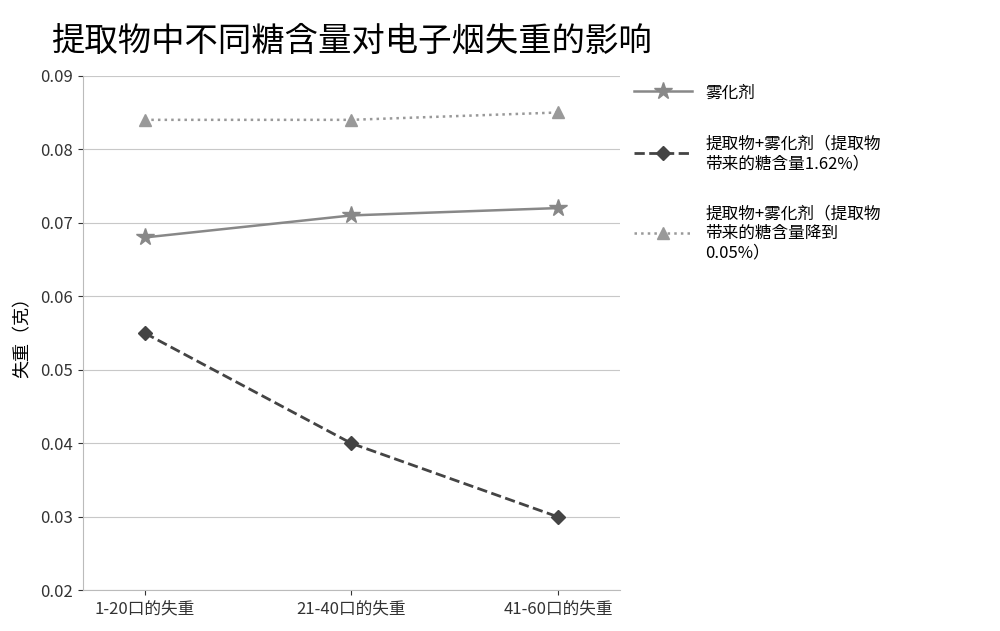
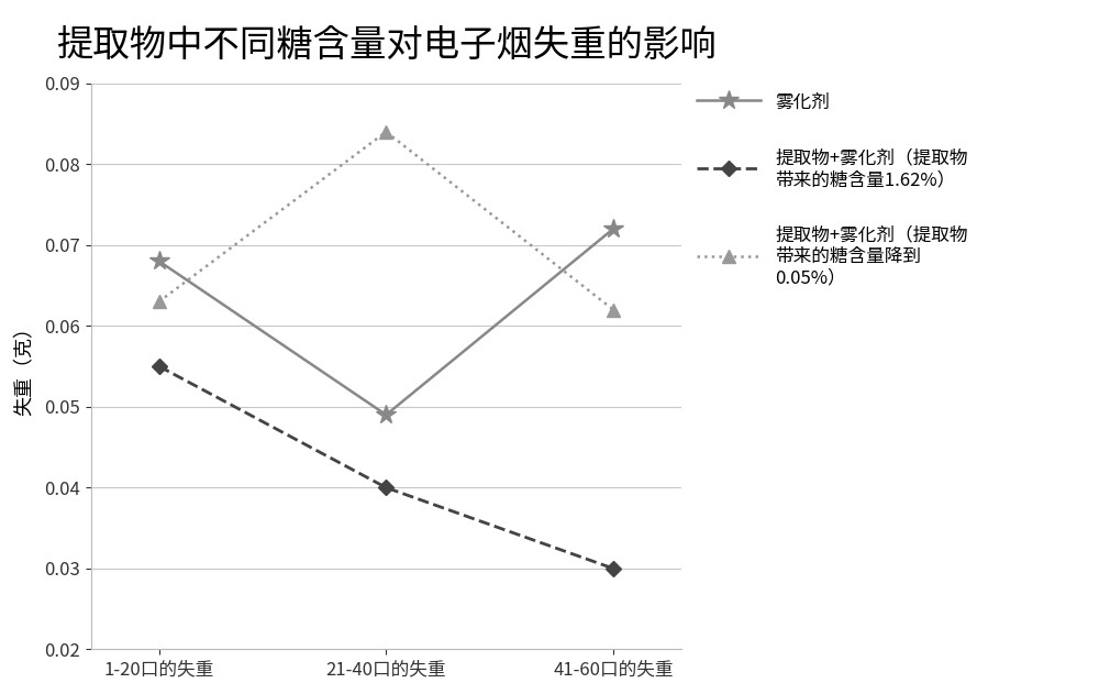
提取物+雾化剂（提取物 带来的糖含量降到 0.05%）/1-20口的失重: 0.084 -> 0.063
雾化剂/21-40口的失重: 0.071 -> 0.049
提取物+雾化剂（提取物 带来的糖含量降到 0.05%）/41-60口的失重: 0.085 -> 0.062
